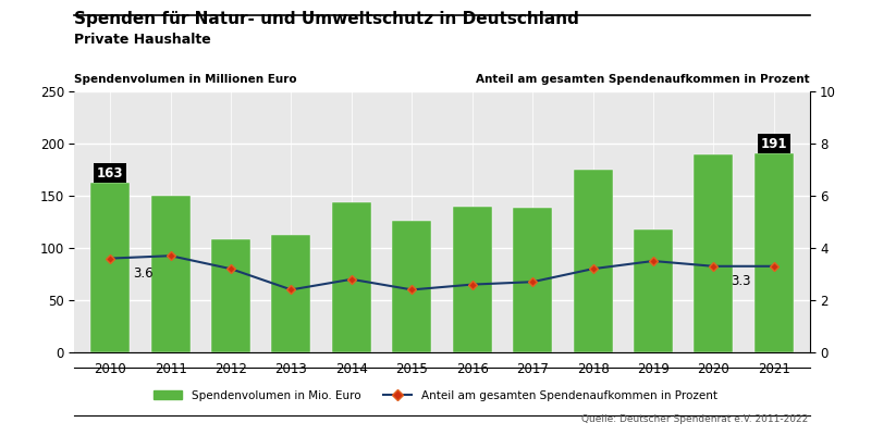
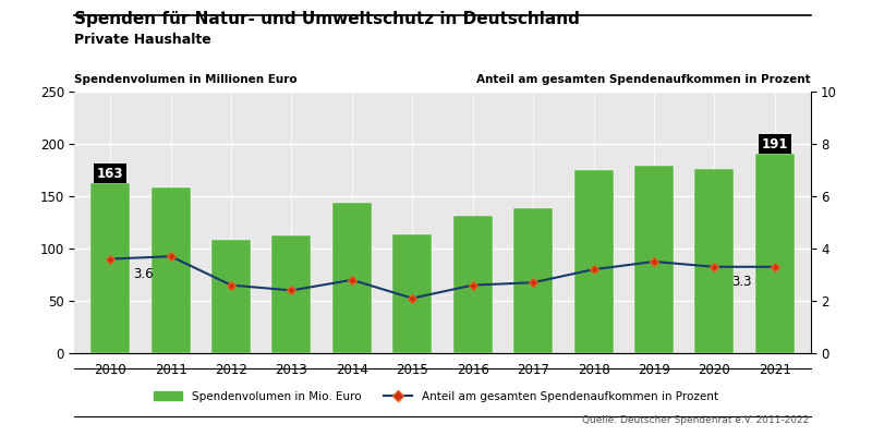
Spendenvolumen in Mio. Euro/2011: 150 -> 158
Anteil am gesamten Spendenaufkommen in Prozent/2012: 3.2 -> 2.6
Spendenvolumen in Mio. Euro/2015: 126 -> 114
Anteil am gesamten Spendenaufkommen in Prozent/2015: 2.4 -> 2.1
Spendenvolumen in Mio. Euro/2016: 140 -> 131
Spendenvolumen in Mio. Euro/2019: 118 -> 179
Spendenvolumen in Mio. Euro/2020: 190 -> 176
